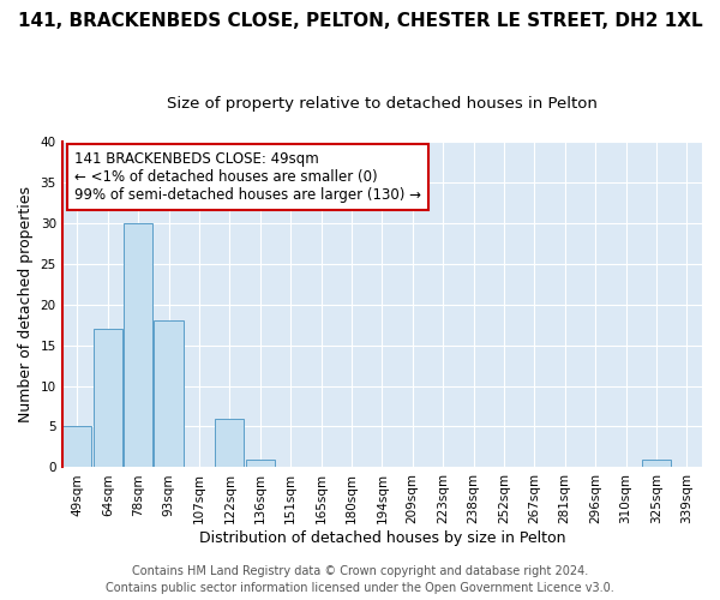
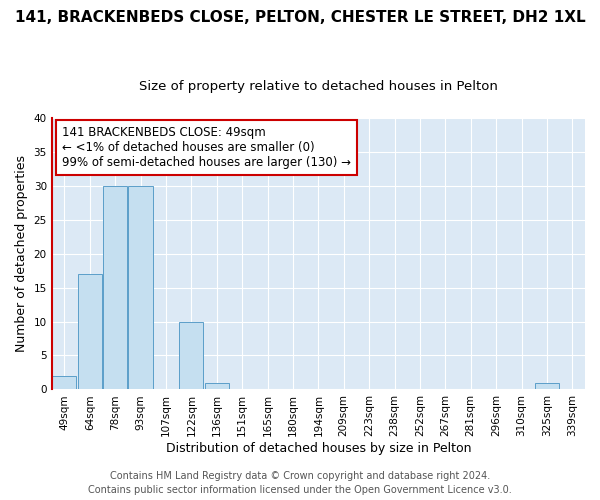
49sqm: 5 -> 2
93sqm: 18 -> 30
122sqm: 6 -> 10
